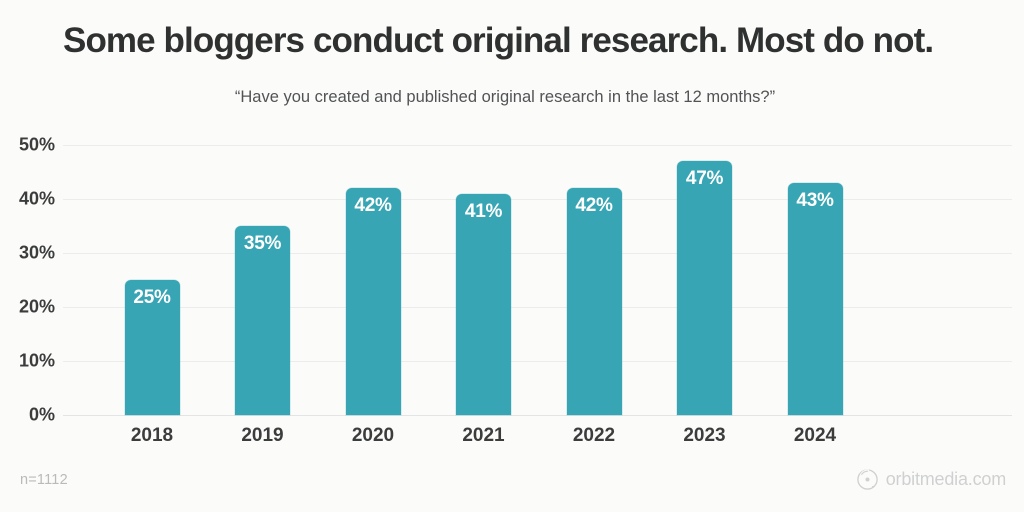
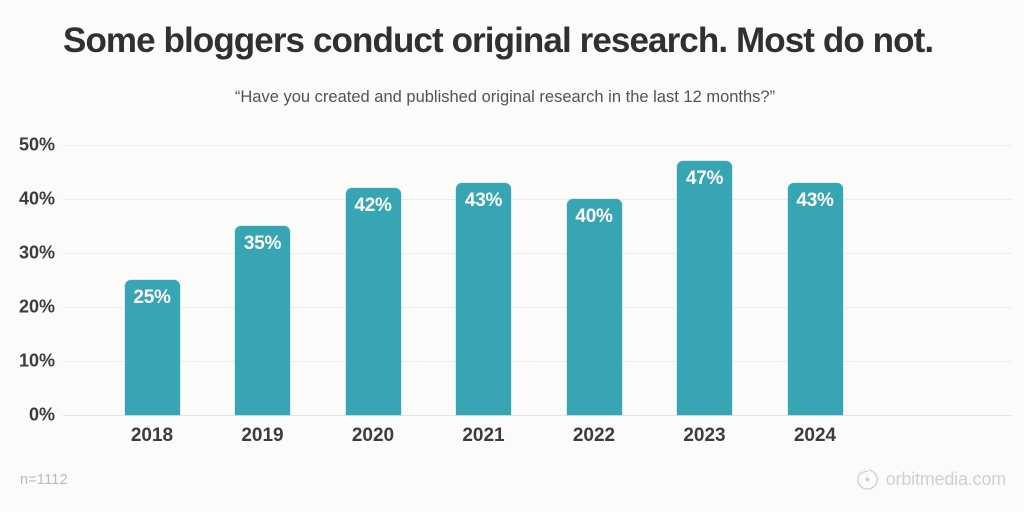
2021: 41% -> 43%
2022: 42% -> 40%
